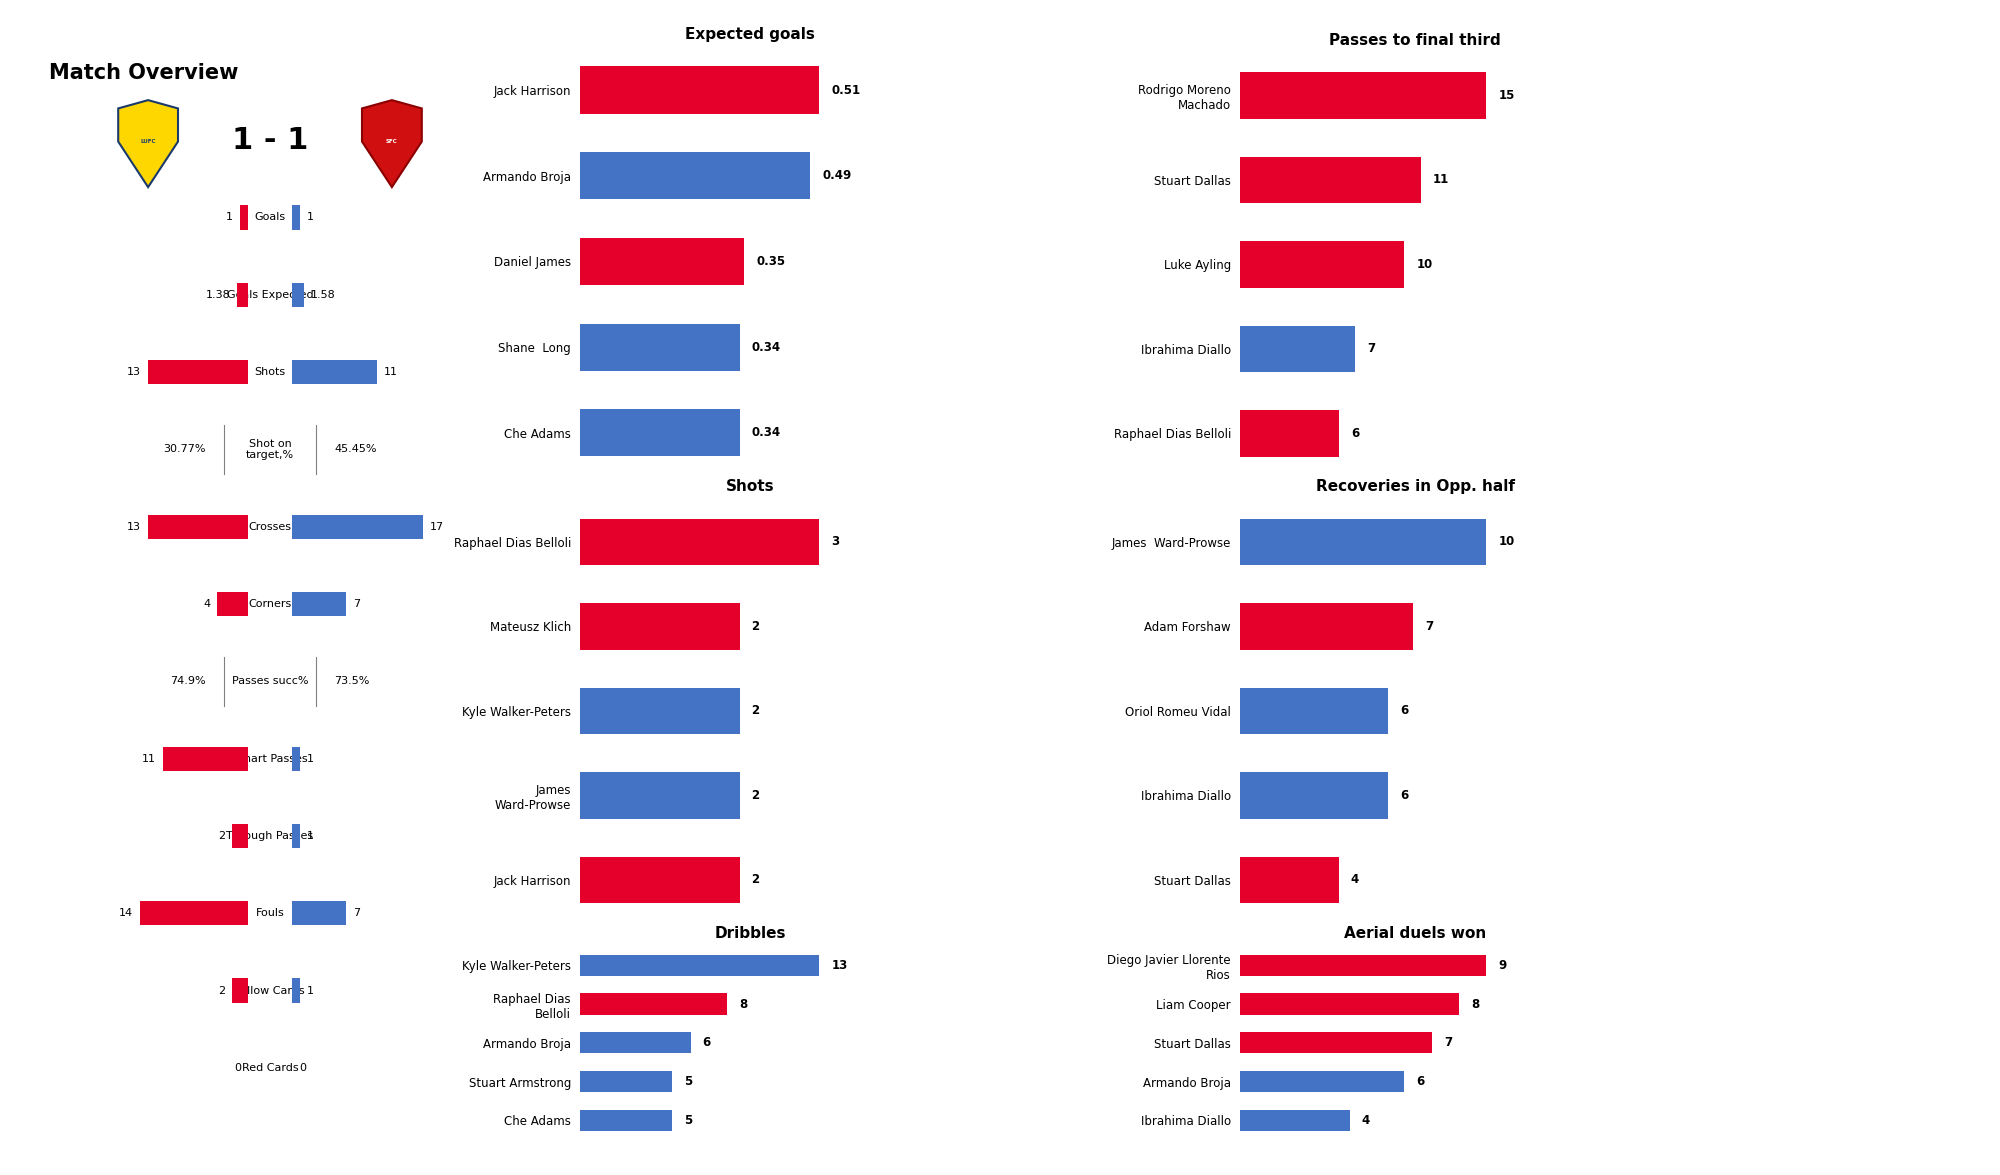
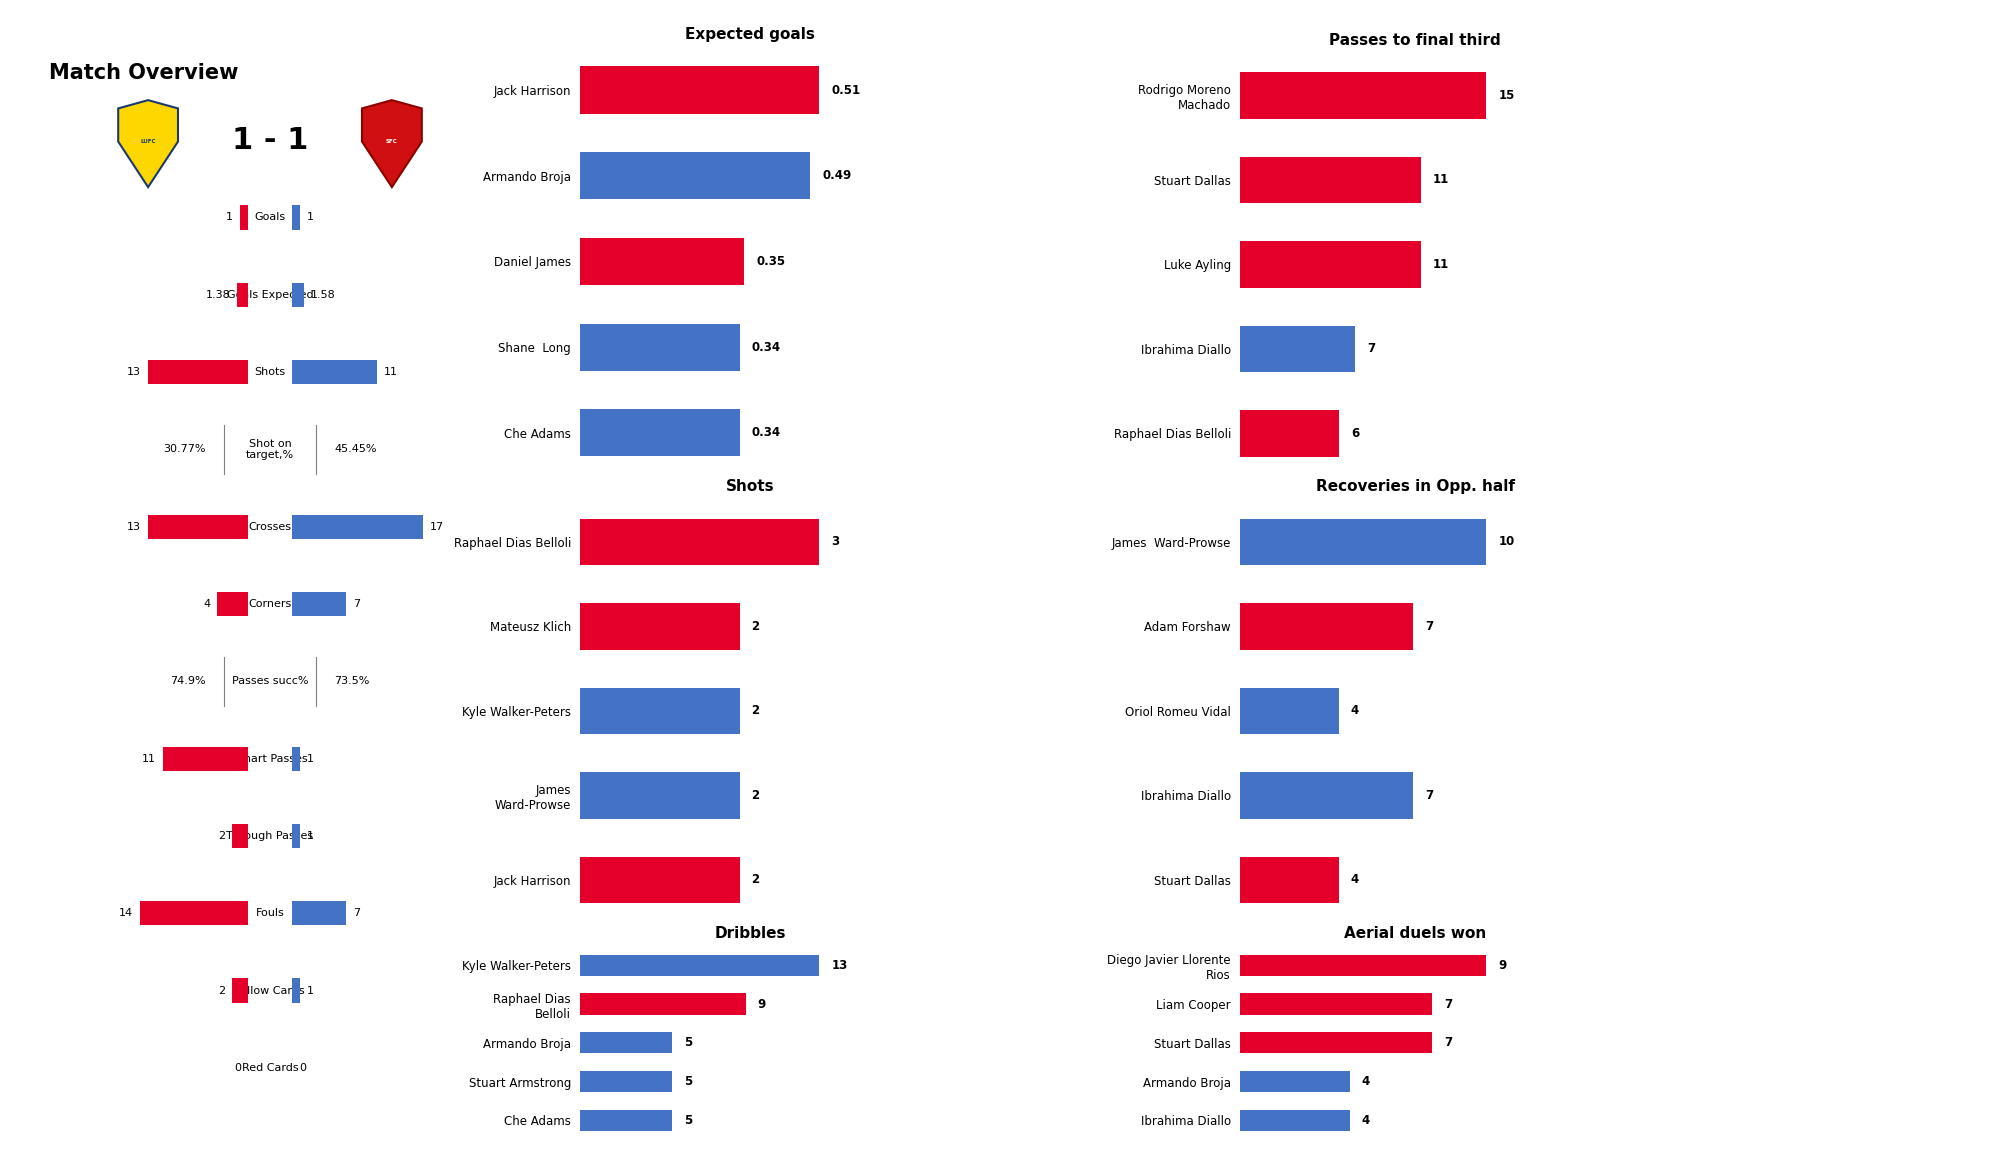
Passes to final third/Luke Ayling: 10 -> 11
Recoveries in Opp. half/Oriol Romeu Vidal: 6 -> 4
Recoveries in Opp. half/Ibrahima Diallo: 6 -> 7
Dribbles/Raphael Dias Belloli: 8 -> 9
Dribbles/Armando Broja: 6 -> 5
Aerial duels won/Liam Cooper: 8 -> 7
Aerial duels won/Armando Broja: 6 -> 4
